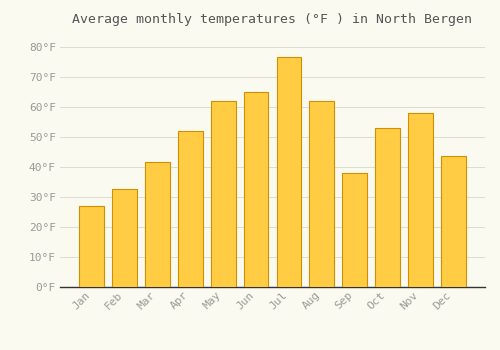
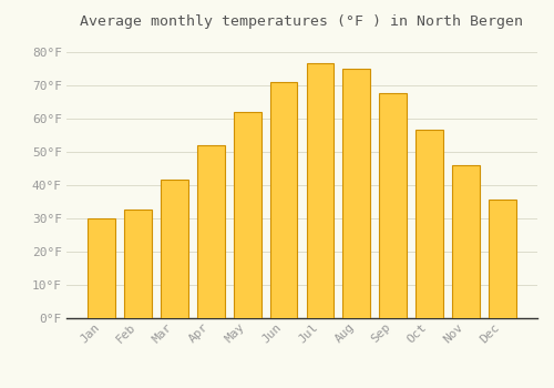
Jan: 27.0°F -> 30.0°F
Jun: 65.0°F -> 71.0°F
Aug: 62.0°F -> 75.0°F
Sep: 38.0°F -> 67.5°F
Oct: 53.0°F -> 56.5°F
Nov: 58.0°F -> 46.0°F
Dec: 43.5°F -> 35.5°F
